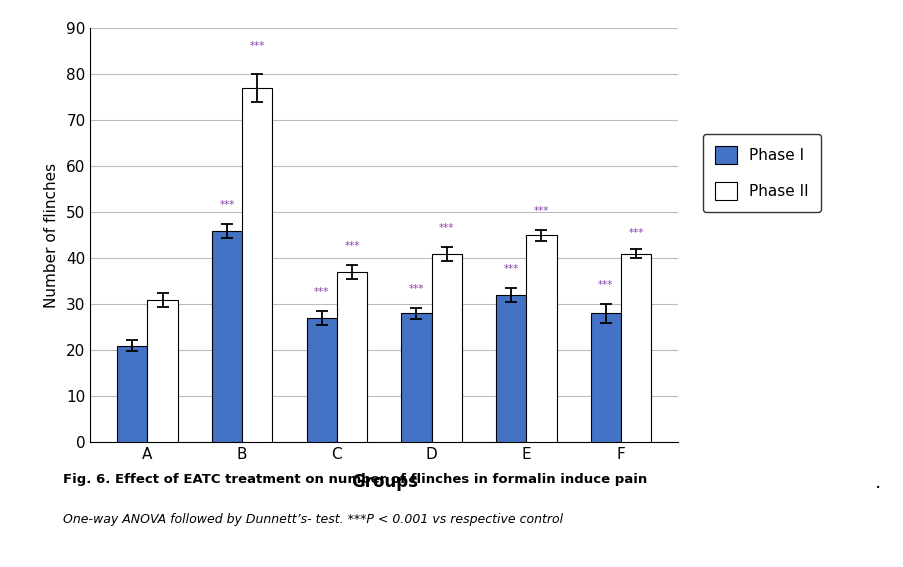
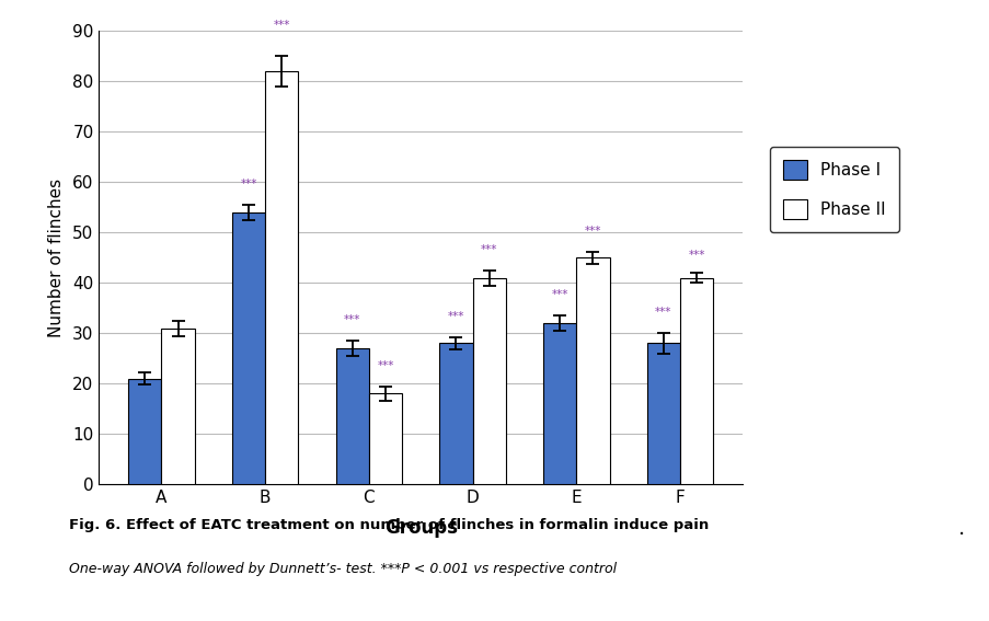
Phase I/B: 46 -> 54
Phase II/B: 77 -> 82
Phase II/C: 37 -> 18
